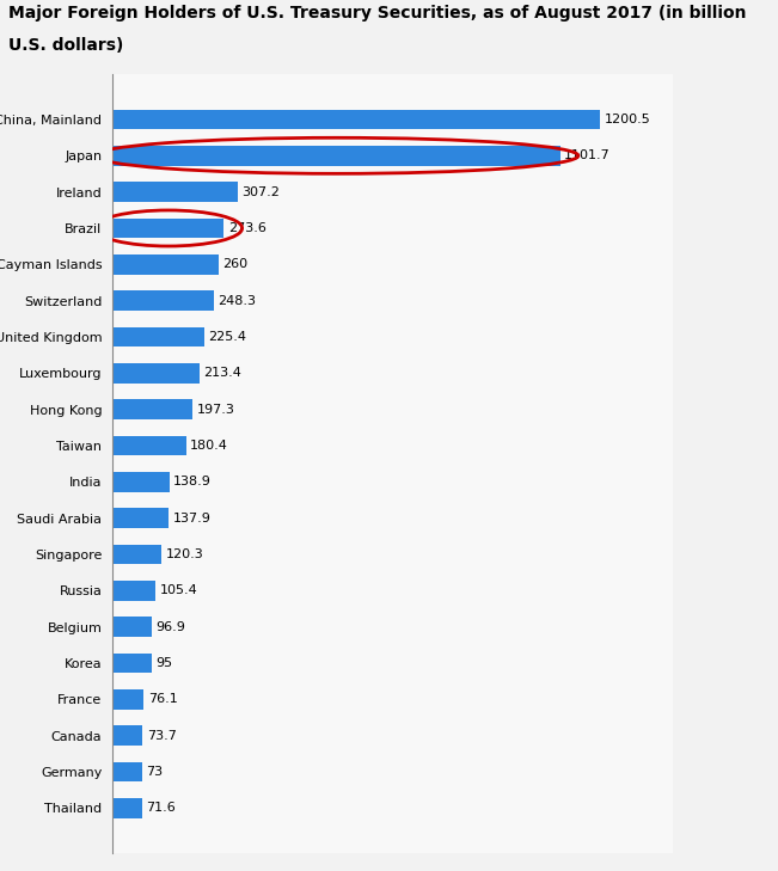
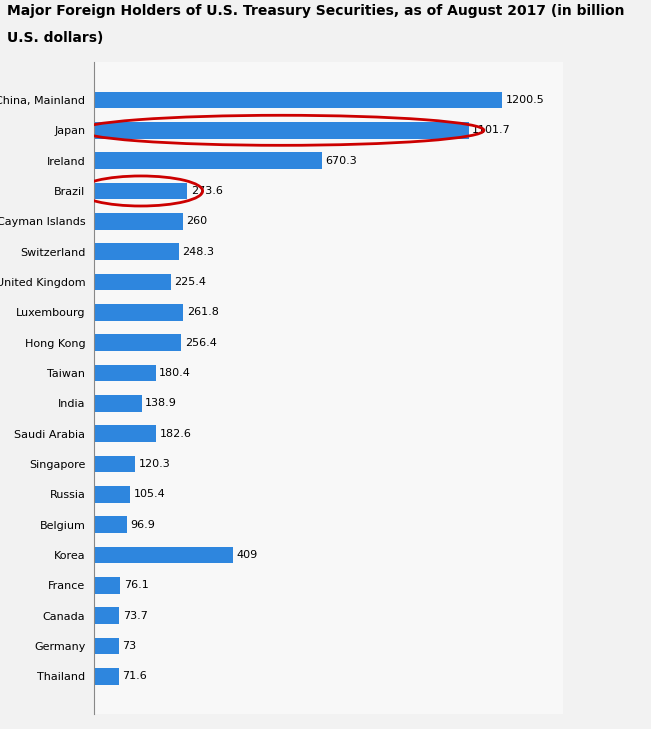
Ireland: 307.2 -> 670.3
Luxembourg: 213.4 -> 261.8
Hong Kong: 197.3 -> 256.4
Saudi Arabia: 137.9 -> 182.6
Korea: 95 -> 409
